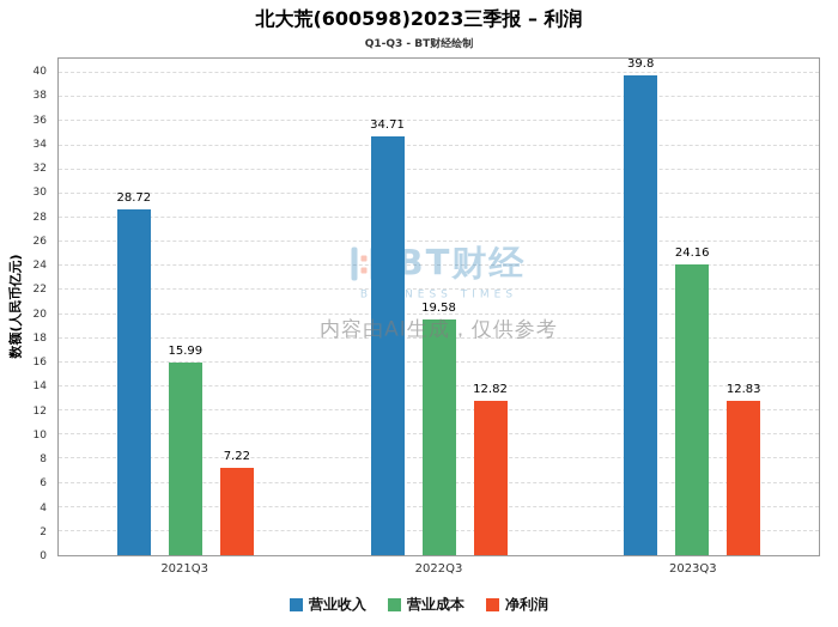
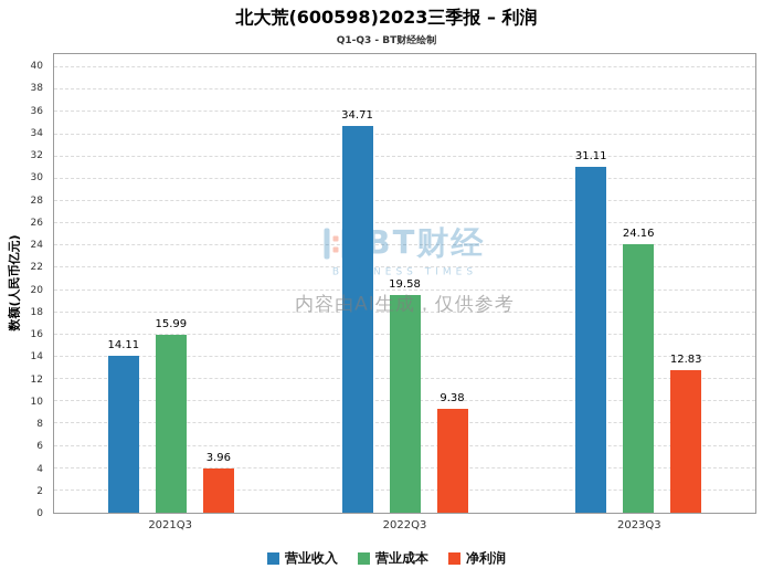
营业收入/2021Q3: 28.72 -> 14.11
净利润/2021Q3: 7.22 -> 3.96
净利润/2022Q3: 12.82 -> 9.38
营业收入/2023Q3: 39.8 -> 31.11
